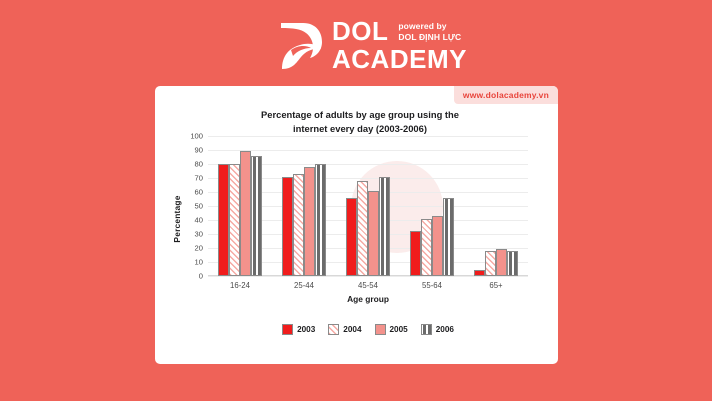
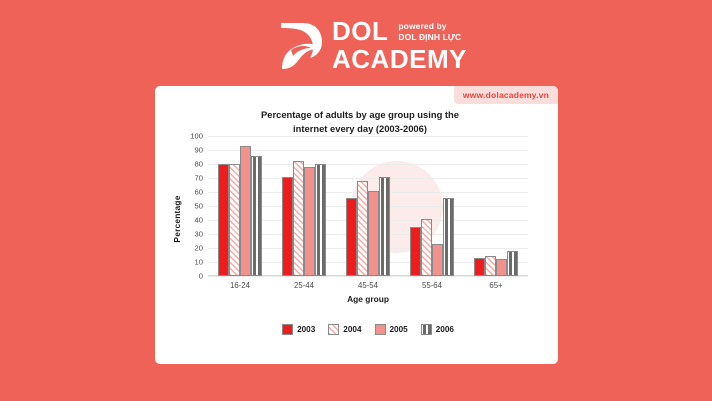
2005/16-24: 90 -> 93
2004/25-44: 73 -> 82
2003/55-64: 32 -> 35
2005/55-64: 43 -> 23
2003/65+: 4 -> 13
2004/65+: 18 -> 14
2005/65+: 20 -> 12
